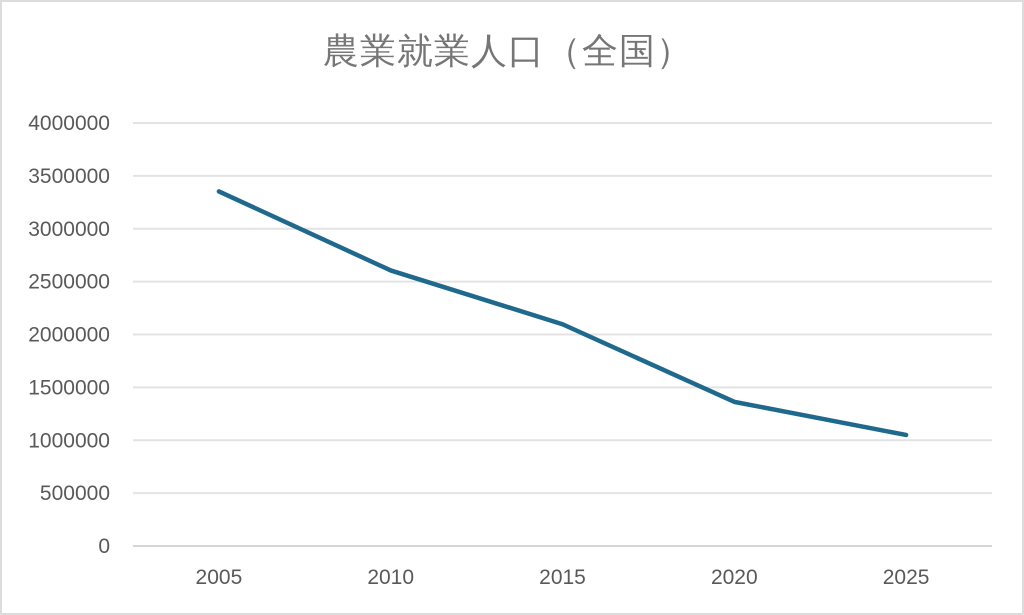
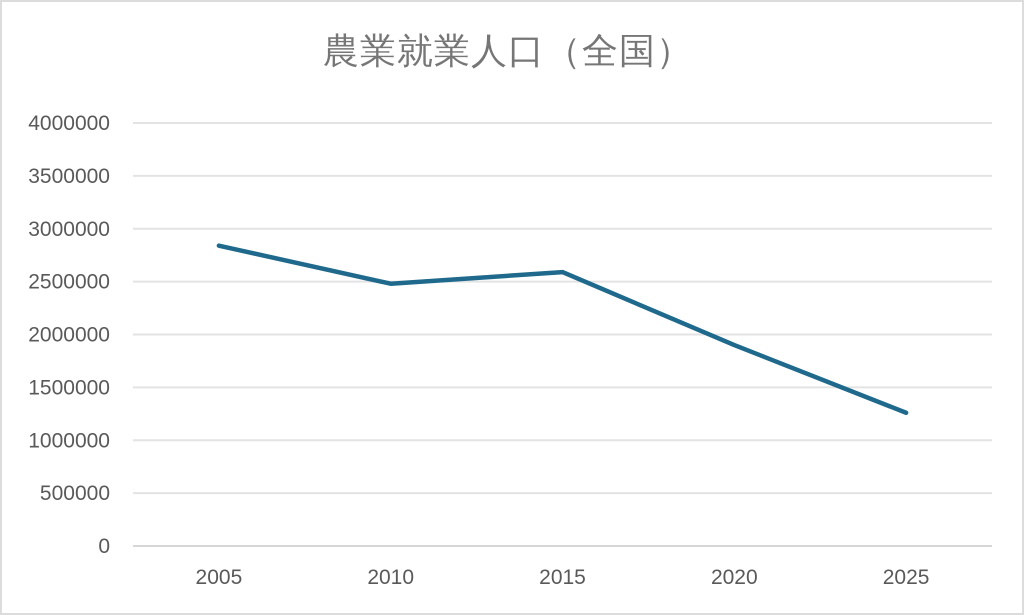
2005: 3350000 -> 2840000
2010: 2610000 -> 2480000
2015: 2100000 -> 2590000
2020: 1360000 -> 1900000
2025: 1050000 -> 1260000
